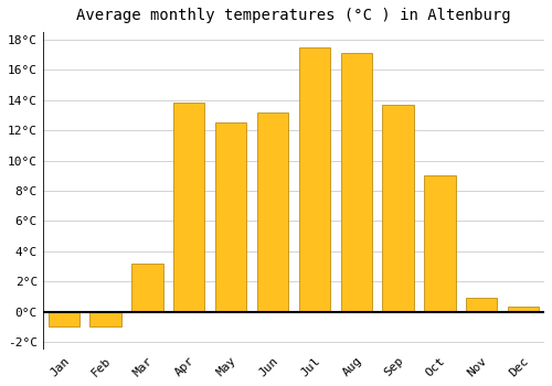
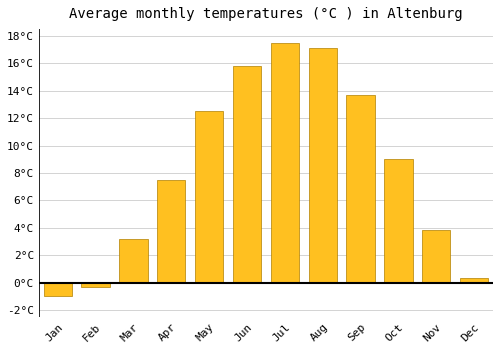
Feb: -1.0°C -> -0.3°C
Apr: 13.8°C -> 7.5°C
Jun: 13.2°C -> 15.8°C
Nov: 0.9°C -> 3.8°C
